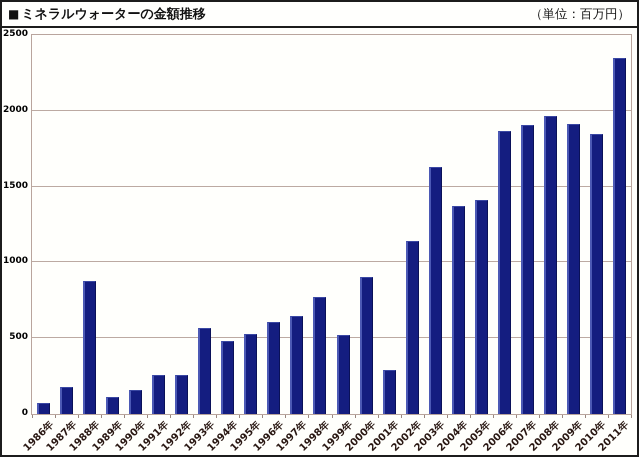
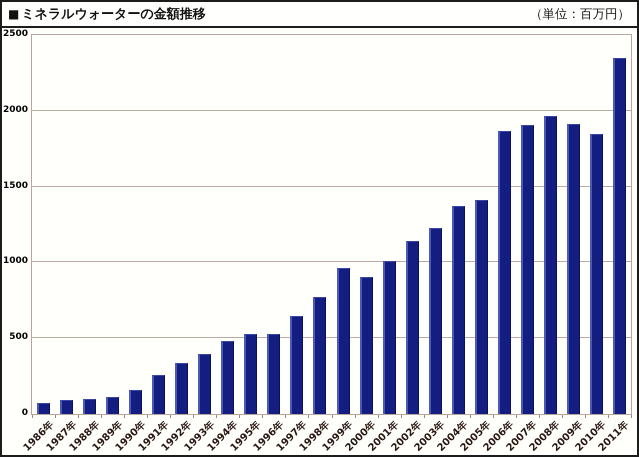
1987年: 180 -> 90
1988年: 880 -> 100
1992年: 260 -> 340
1993年: 570 -> 400
1996年: 610 -> 520
1999年: 520 -> 960
2001年: 290 -> 1010
2003年: 1630 -> 1230
